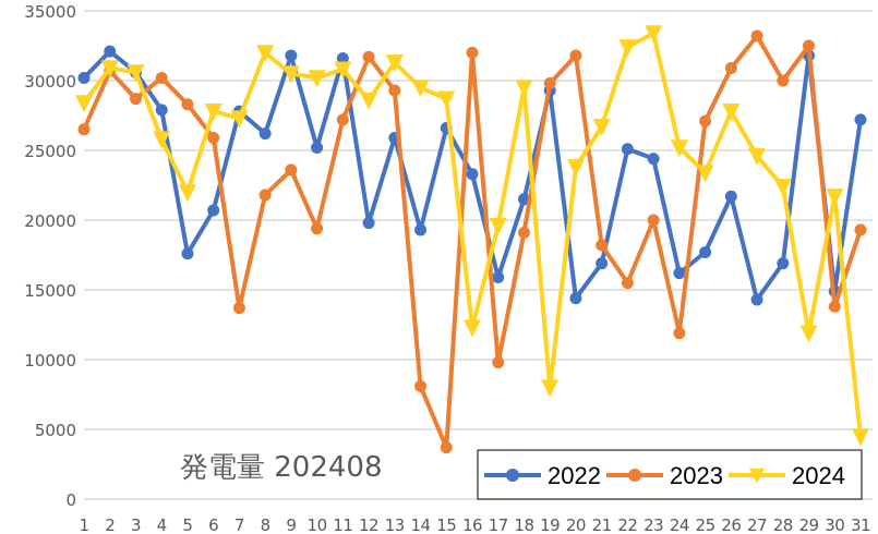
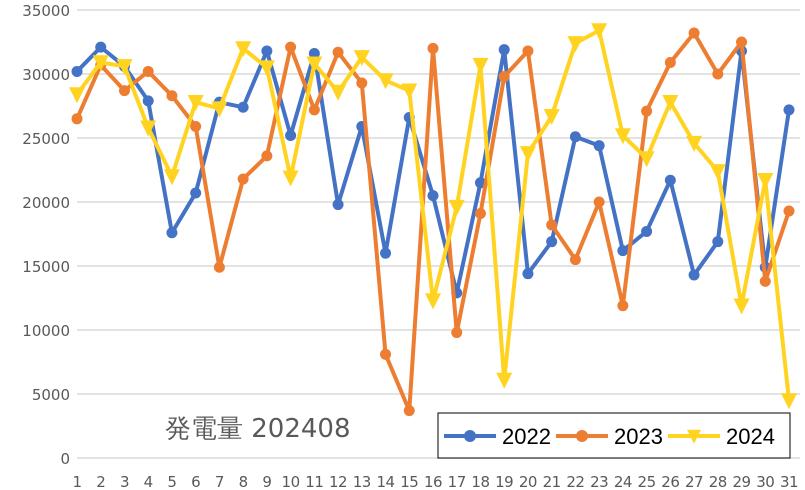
2023/7: 13700 -> 14900
2022/8: 26200 -> 27400
2023/10: 19400 -> 32100
2024/10: 30200 -> 21900
2022/14: 19300 -> 16000
2022/16: 23300 -> 20500
2022/17: 15900 -> 12900
2024/18: 29500 -> 30700
2022/19: 29300 -> 31900
2024/19: 8000 -> 6100
